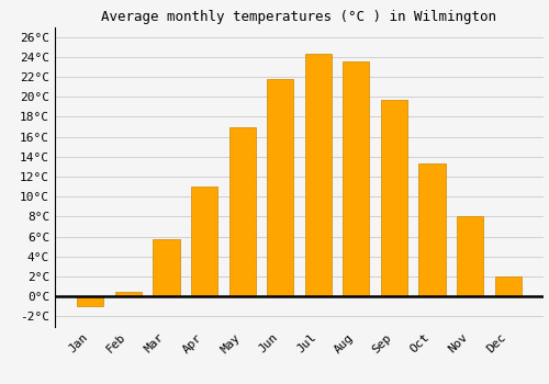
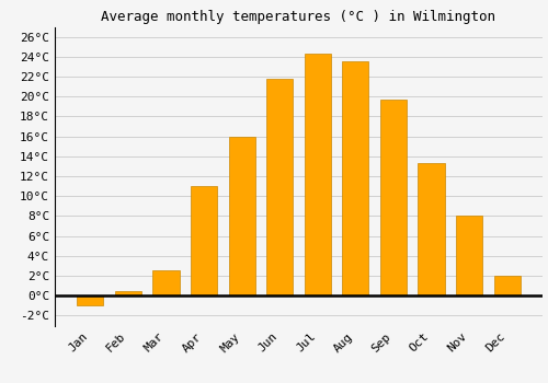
Mar: 5.7°C -> 2.6°C
May: 17.0°C -> 16.0°C
